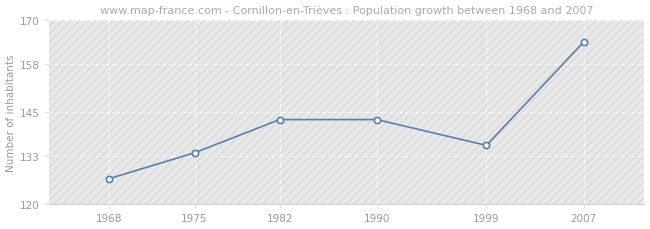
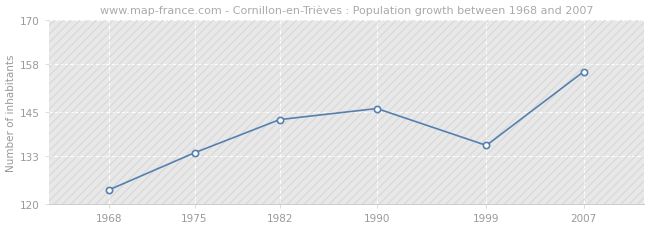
1968: 127 -> 124
1990: 143 -> 146
2007: 164 -> 156
